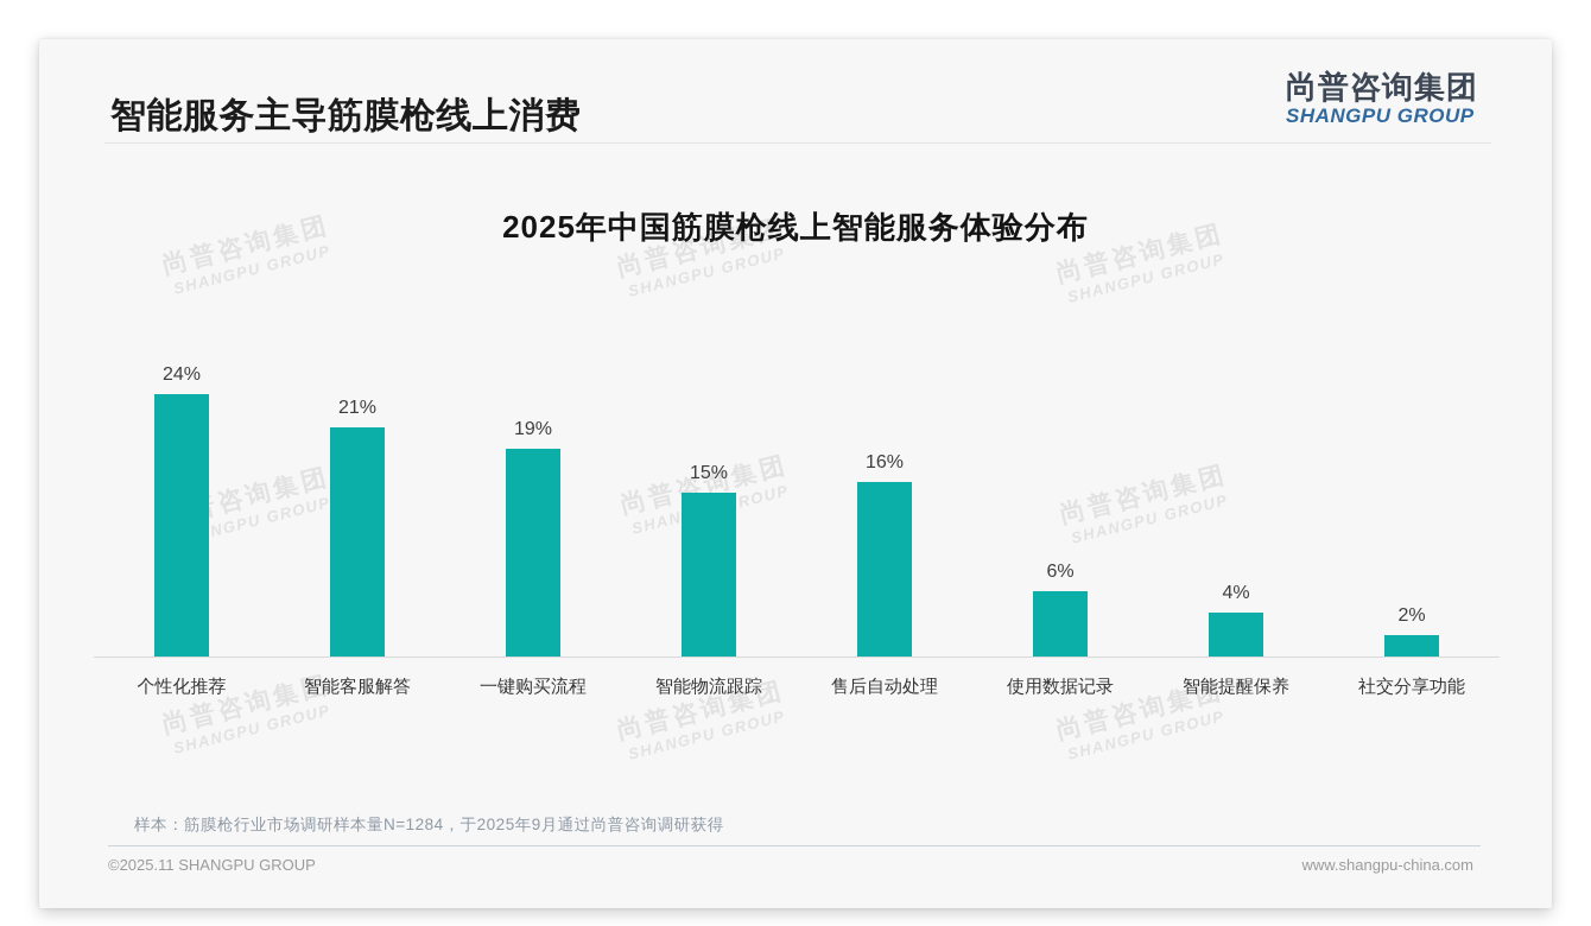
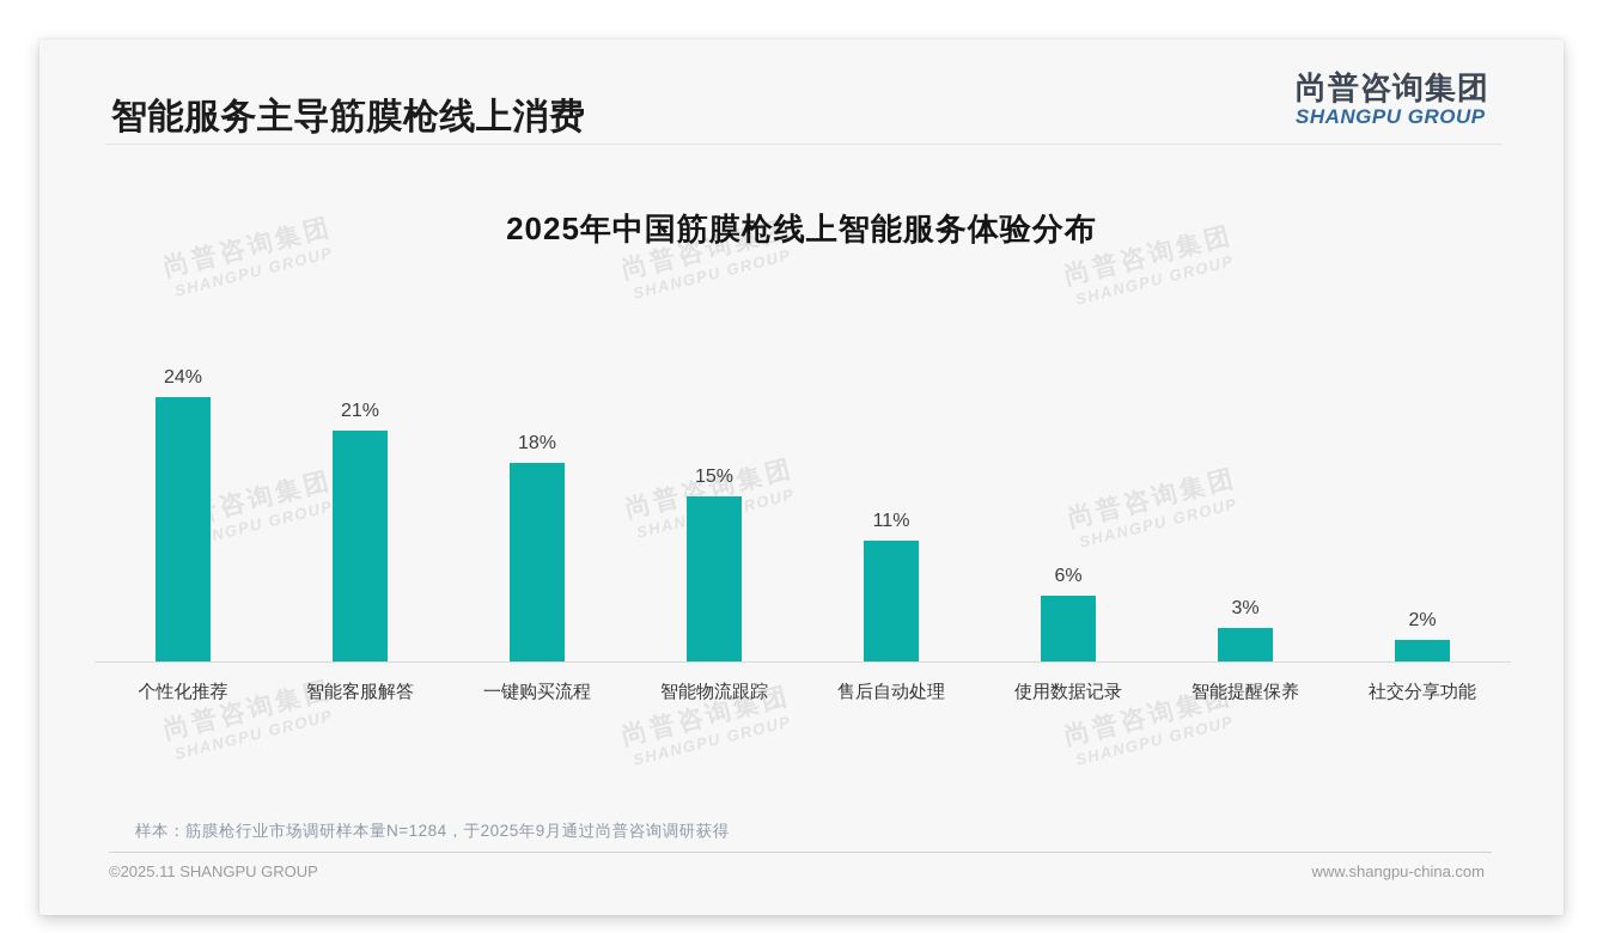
一键购买流程: 19% -> 18%
售后自动处理: 16% -> 11%
智能提醒保养: 4% -> 3%
